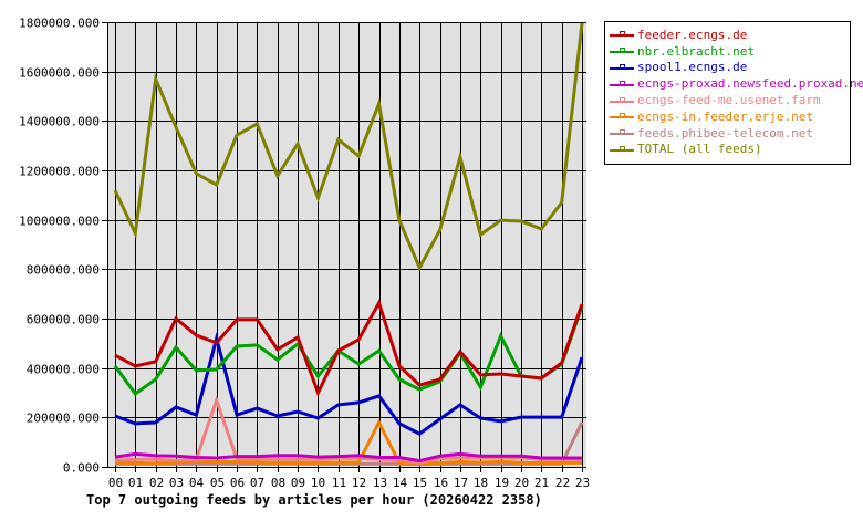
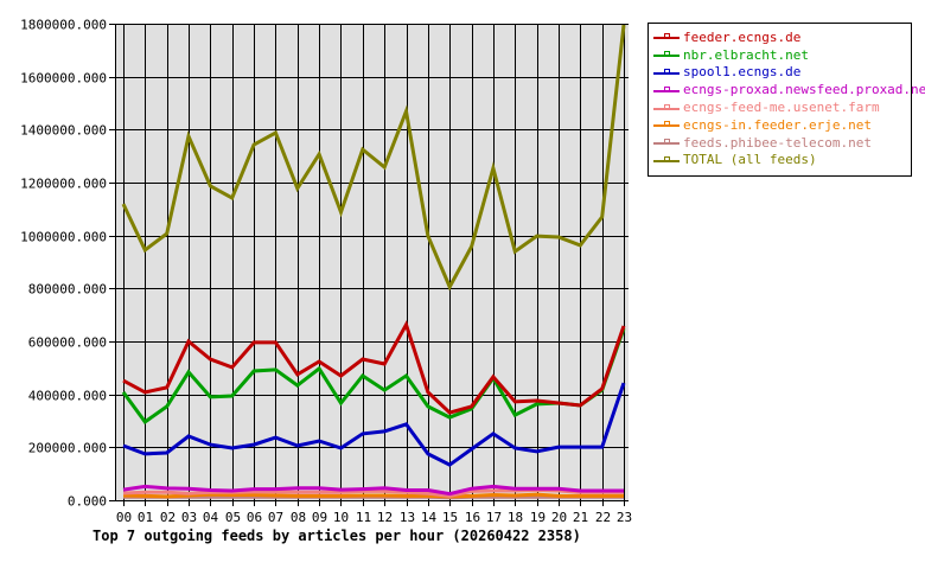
TOTAL (all feeds)/02: 1570000 -> 1010000
spool1.ecngs.de/05: 520000 -> 200000
ecngs-feed-me.usenet.farm/05: 270000 -> 30000
feeder.ecngs.de/10: 300000 -> 470000
feeder.ecngs.de/11: 470000 -> 530000
ecngs-in.feeder.erje.net/13: 180000 -> 20000
nbr.elbracht.net/19: 530000 -> 360000
feeds.phibee-telecom.net/23: 180000 -> 10000
